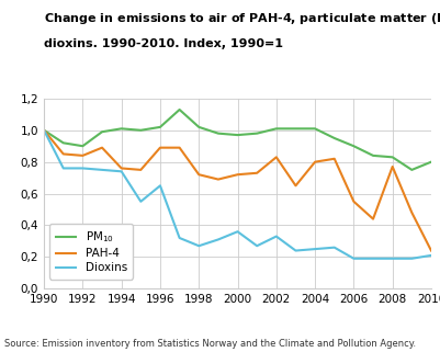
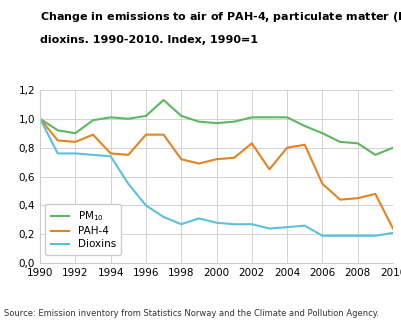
Dioxins/1996: 0,65 -> 0,40
Dioxins/2000: 0,36 -> 0,28
Dioxins/2002: 0,33 -> 0,27
PAH-4/2008: 0,77 -> 0,45
